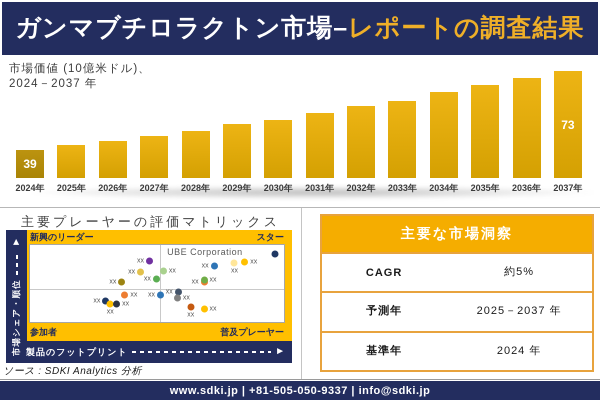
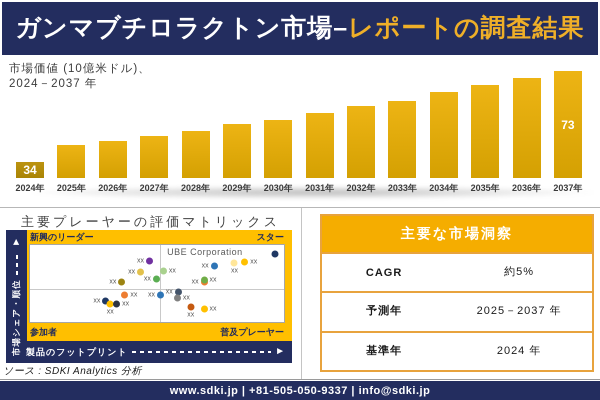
2024年: 39 -> 34
